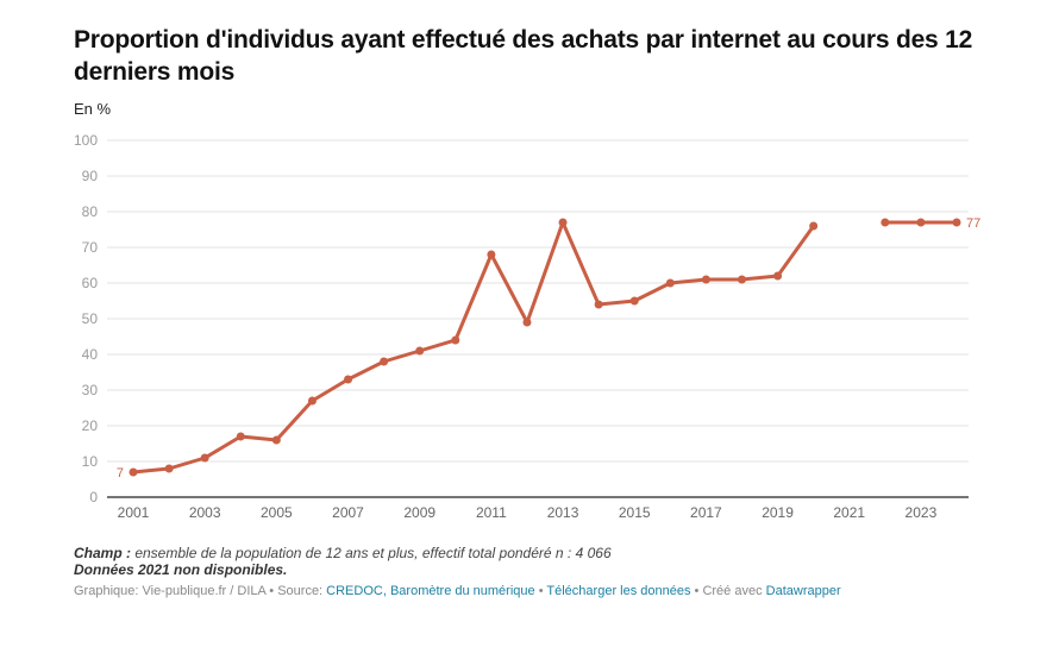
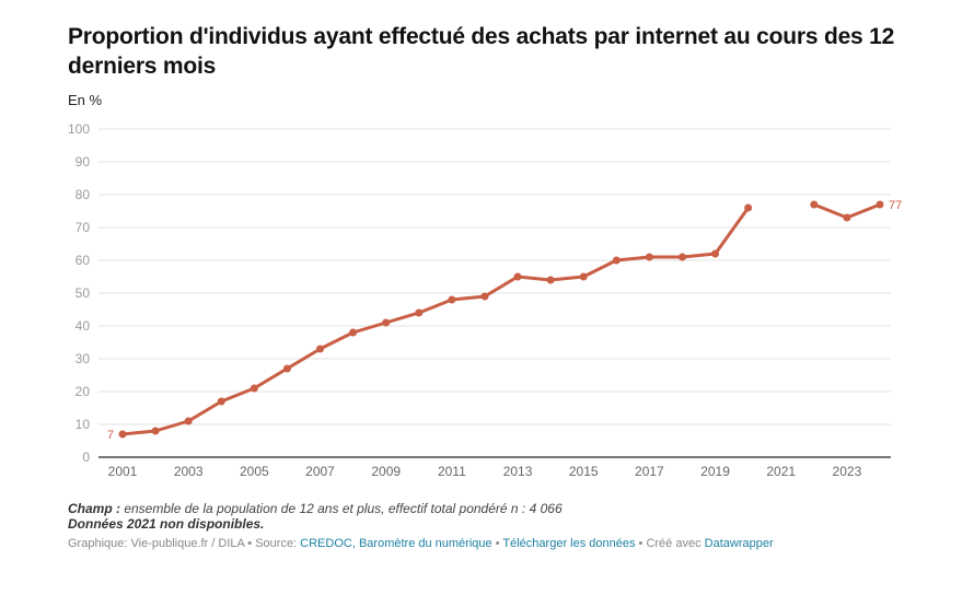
2005: 16 -> 21
2011: 68 -> 48
2013: 77 -> 55
2023: 77 -> 73
